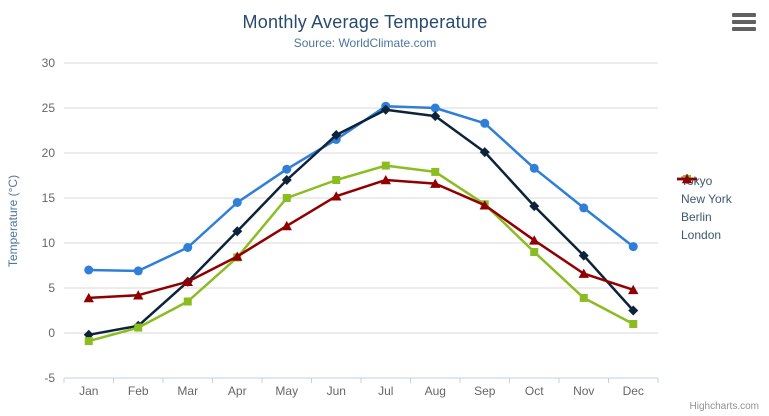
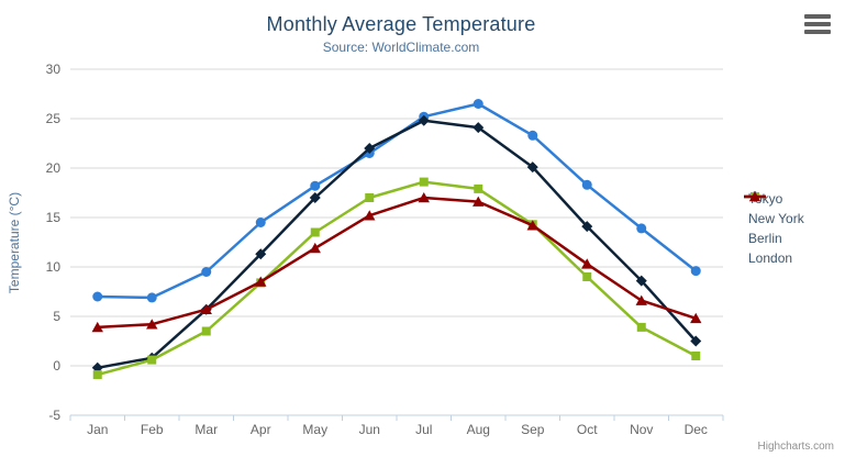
Berlin/May: 15 -> 14
Tokyo/Aug: 25 -> 26
